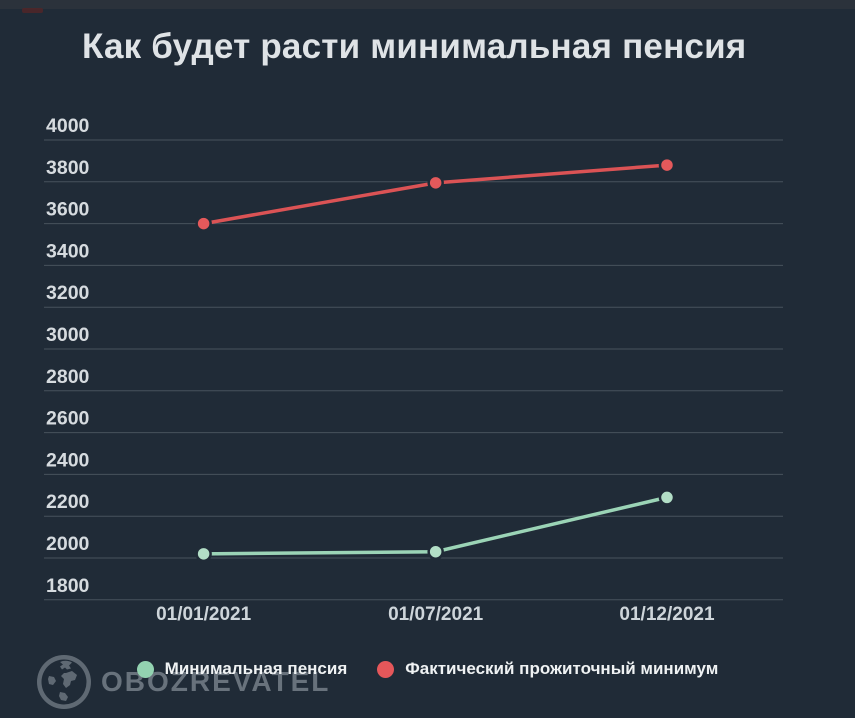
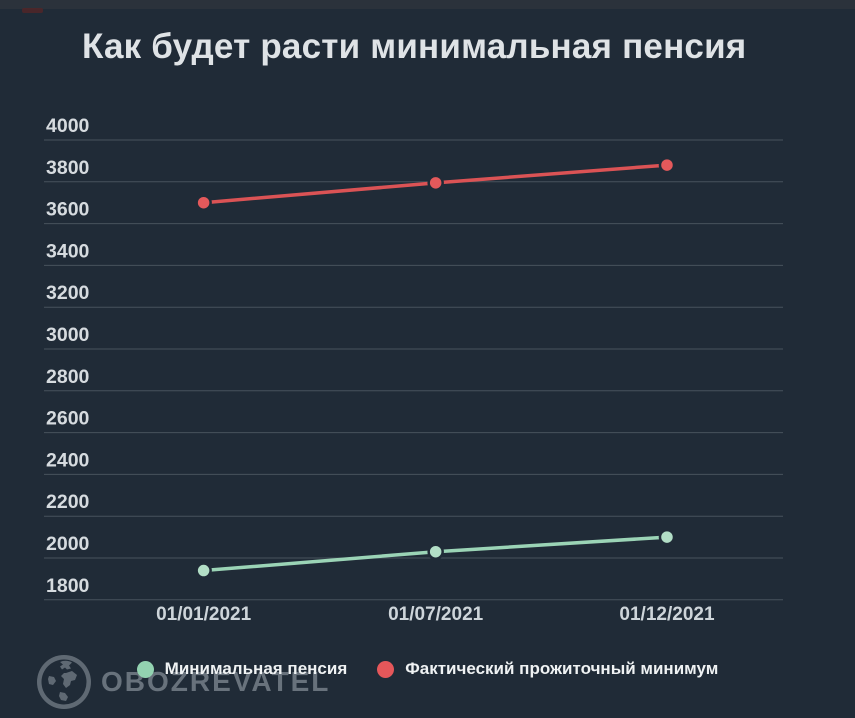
Минимальная пенсия/01/01/2021: 2020 -> 1940
Фактический прожиточный минимум/01/01/2021: 3600 -> 3700
Минимальная пенсия/01/12/2021: 2290 -> 2100
